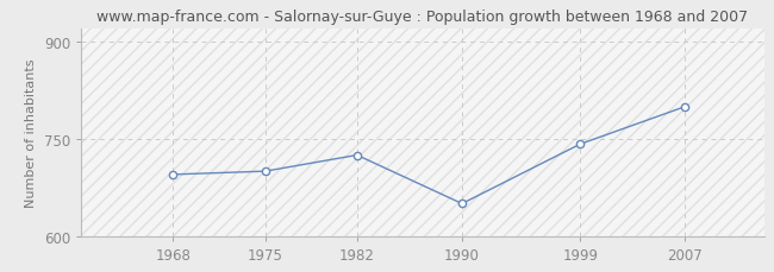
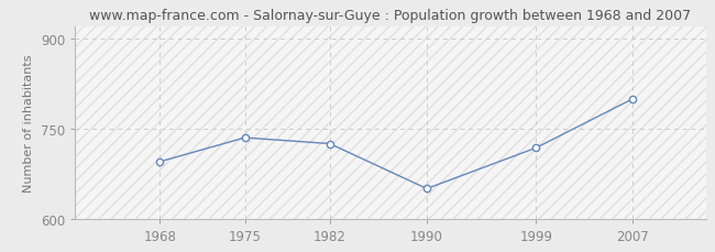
1975: 700 -> 735
1999: 742 -> 718
